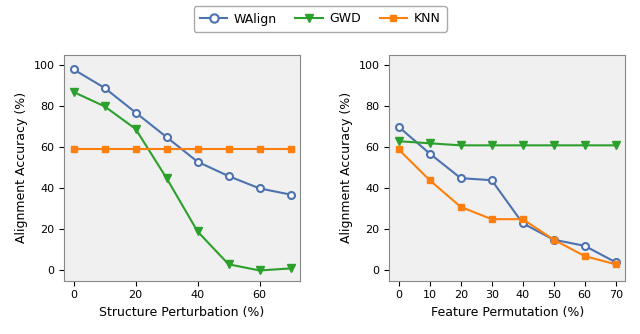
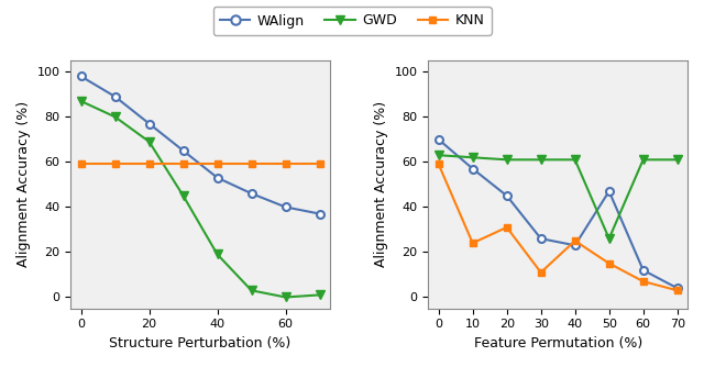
KNN/10: 44 -> 24
WAlign/30: 44 -> 26
KNN/30: 25 -> 11
WAlign/50: 15 -> 47
GWD/50: 61 -> 26
